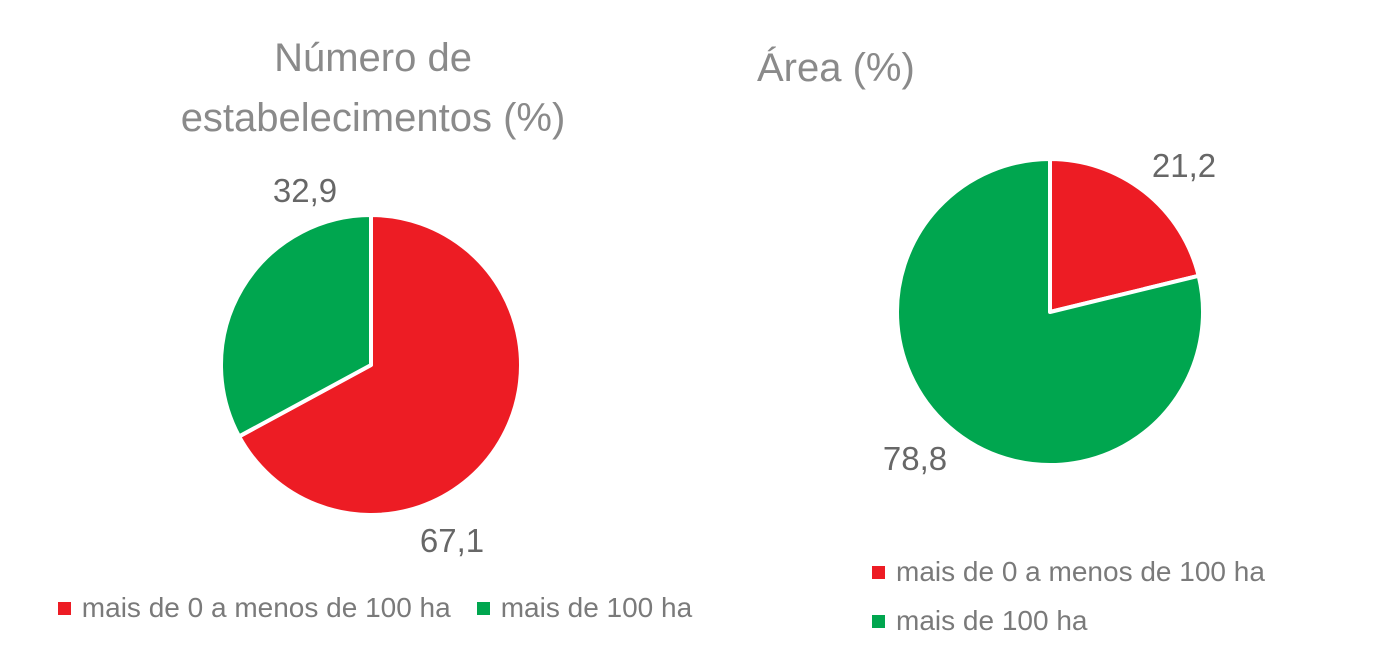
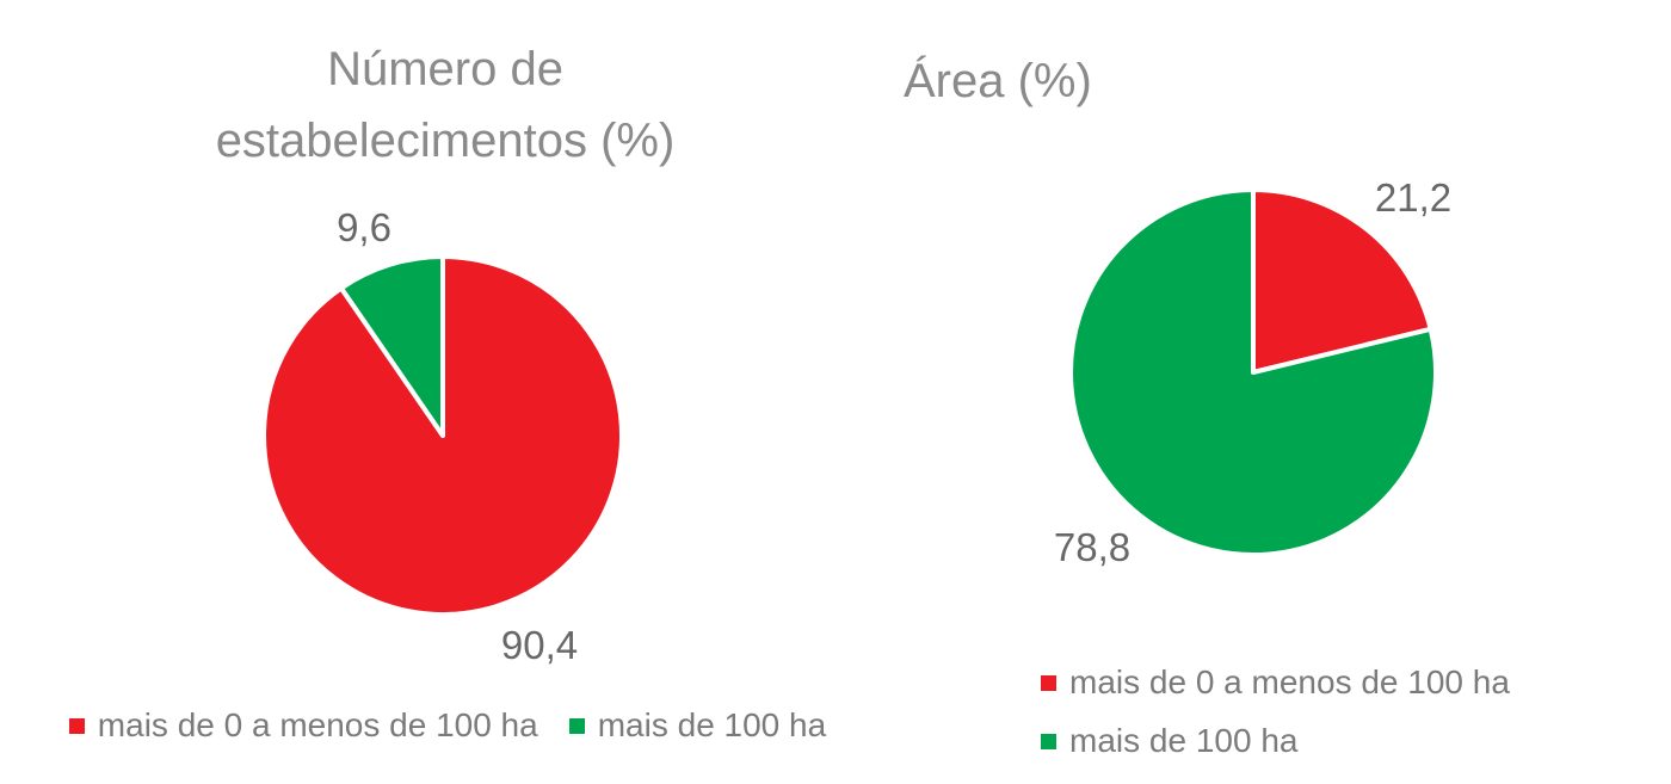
Número de estabelecimentos (%)/mais de 0 a menos de 100 ha: 67,1 -> 90,4
Número de estabelecimentos (%)/mais de 100 ha: 32,9 -> 9,6
